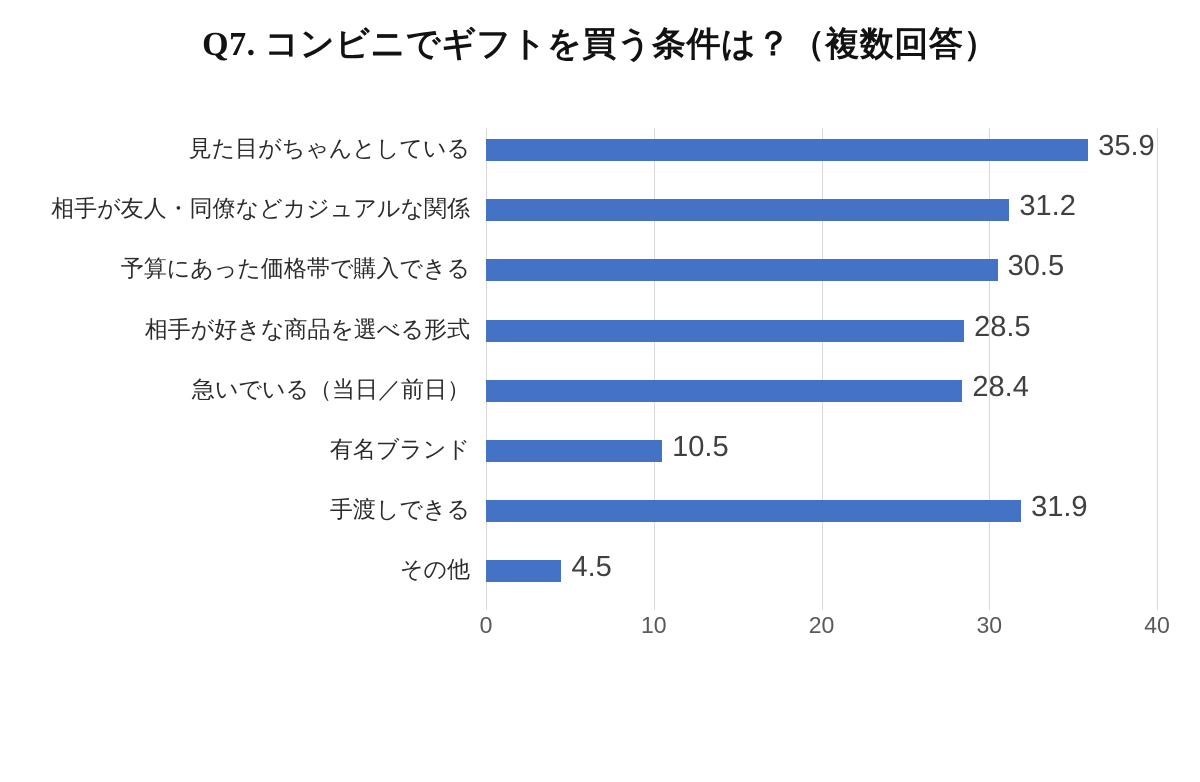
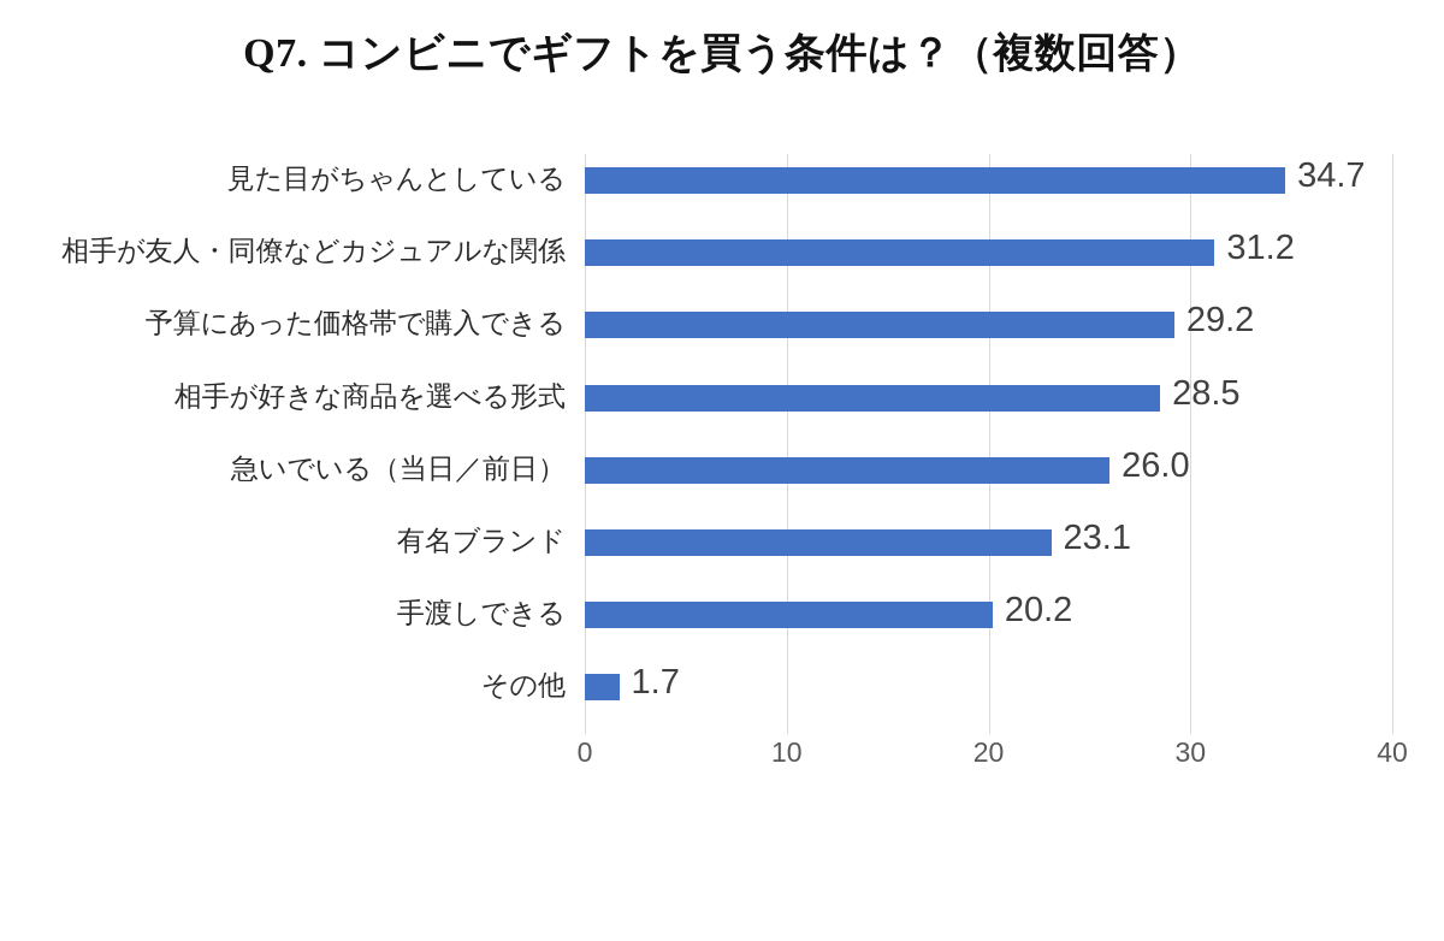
見た目がちゃんとしている: 35.9 -> 34.7
予算にあった価格帯で購入できる: 30.5 -> 29.2
急いでいる（当日／前日）: 28.4 -> 26.0
有名ブランド: 10.5 -> 23.1
手渡しできる: 31.9 -> 20.2
その他: 4.5 -> 1.7
